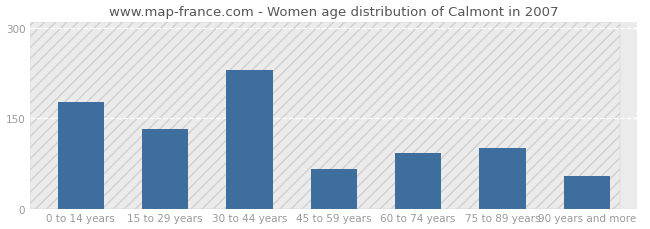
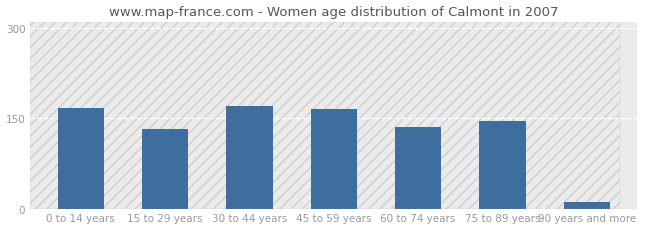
0 to 14 years: 176 -> 166
30 to 44 years: 230 -> 170
45 to 59 years: 66 -> 165
60 to 74 years: 92 -> 136
75 to 89 years: 100 -> 145
90 years and more: 54 -> 11
